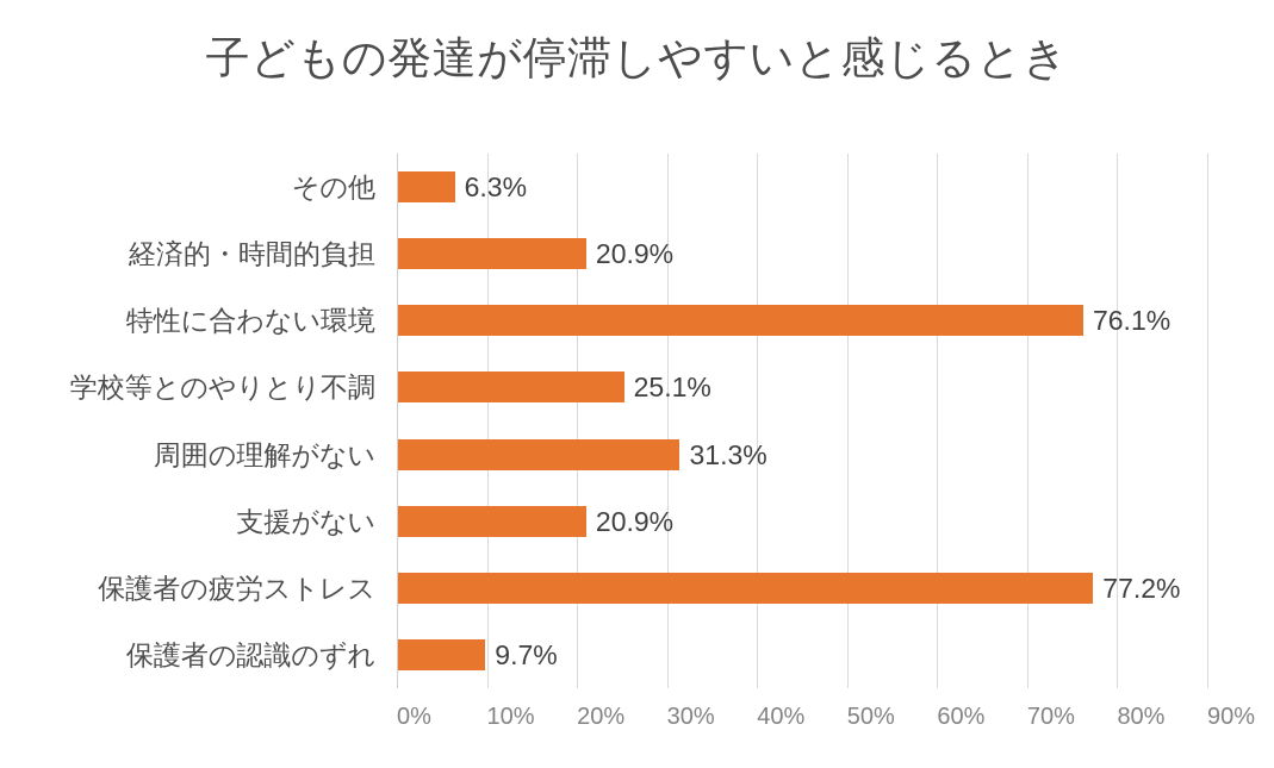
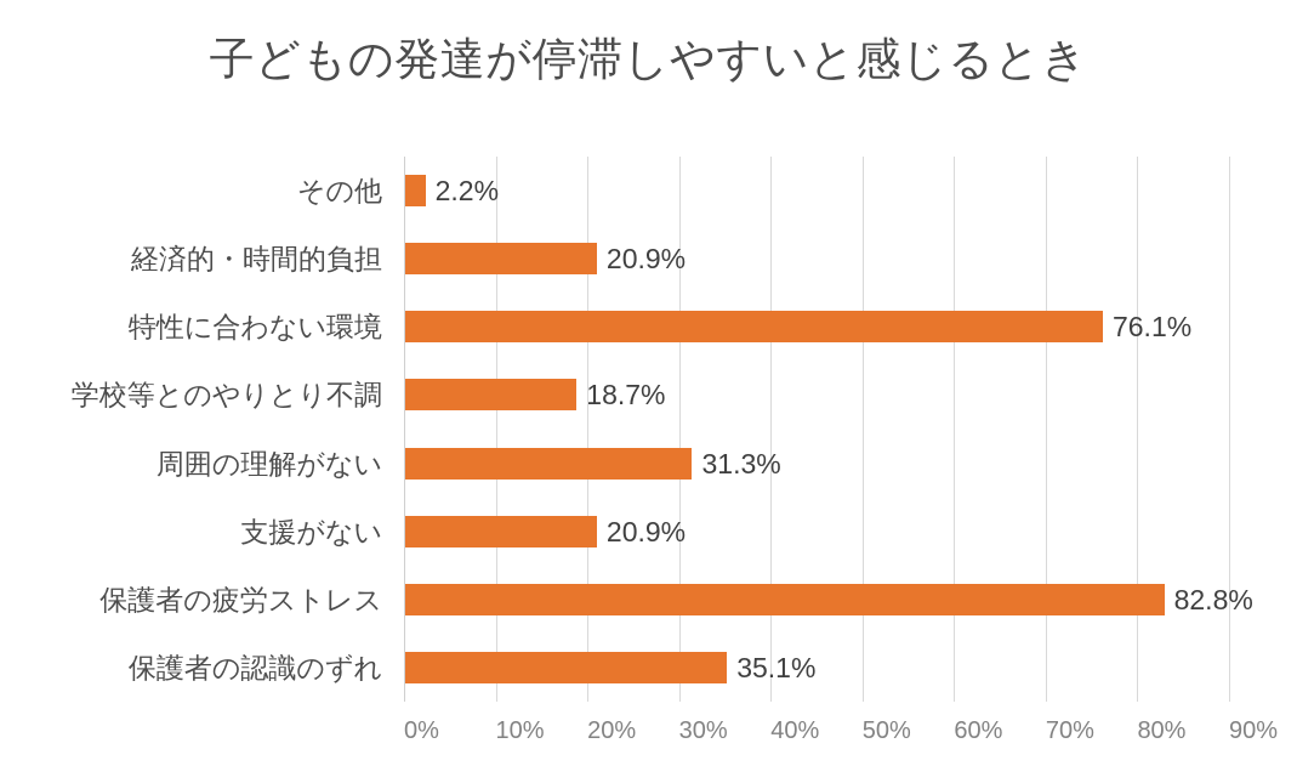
その他: 6.3% -> 2.2%
学校等とのやりとり不調: 25.1% -> 18.7%
保護者の疲労ストレス: 77.2% -> 82.8%
保護者の認識のずれ: 9.7% -> 35.1%
